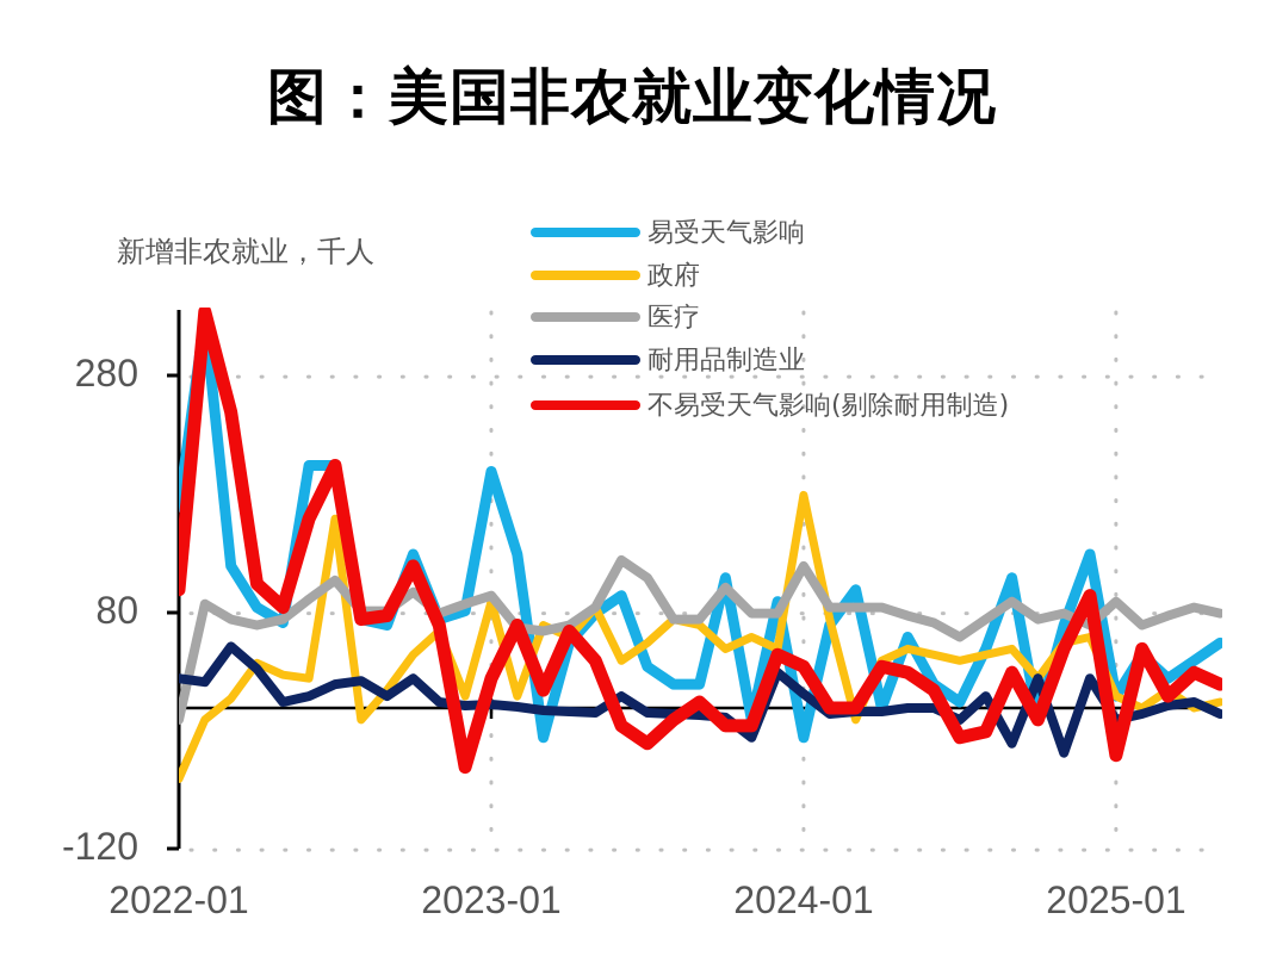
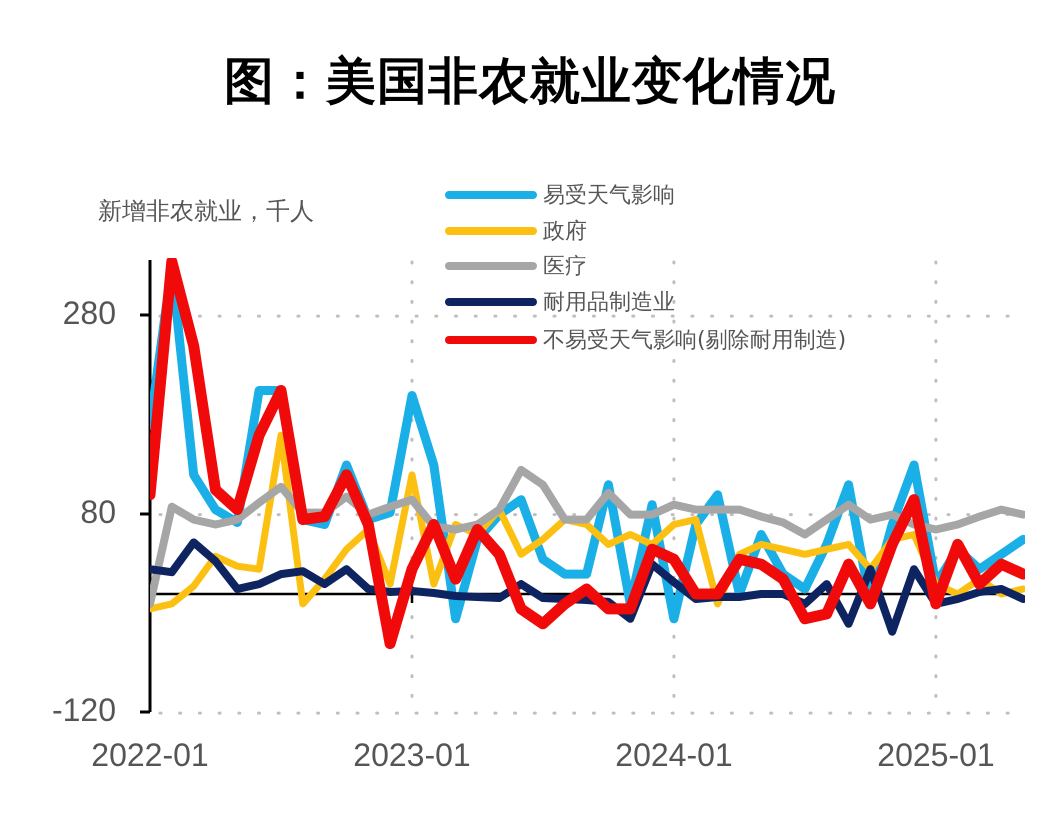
政府/2022-01: -60 -> -20
政府/2023-01: 90 -> 120
政府/2024-01: 180 -> 70
医疗/2024-01: 120 -> 90
医疗/2025-01: 90 -> 60
不易受天气影响(剔除耐用制造)/2025-01: -40 -> -10
